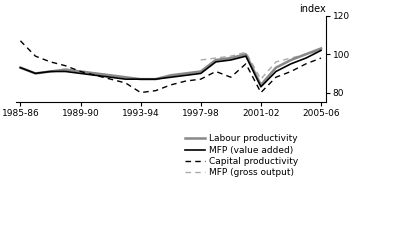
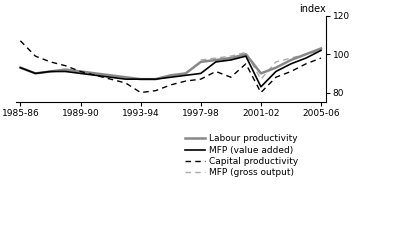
Labour productivity/1997-98: 91 -> 96
Labour productivity/2001-02: 84 -> 90
